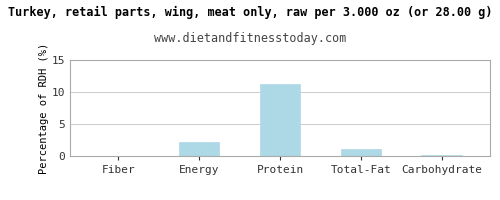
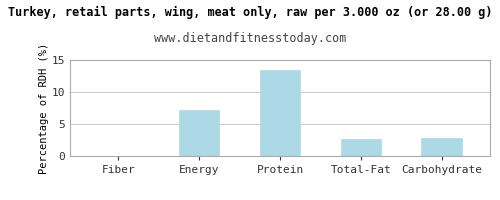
Energy: 2.2 -> 7.2
Protein: 11.2 -> 13.4
Total-Fat: 1.1 -> 2.6
Carbohydrate: 0.1 -> 2.8
